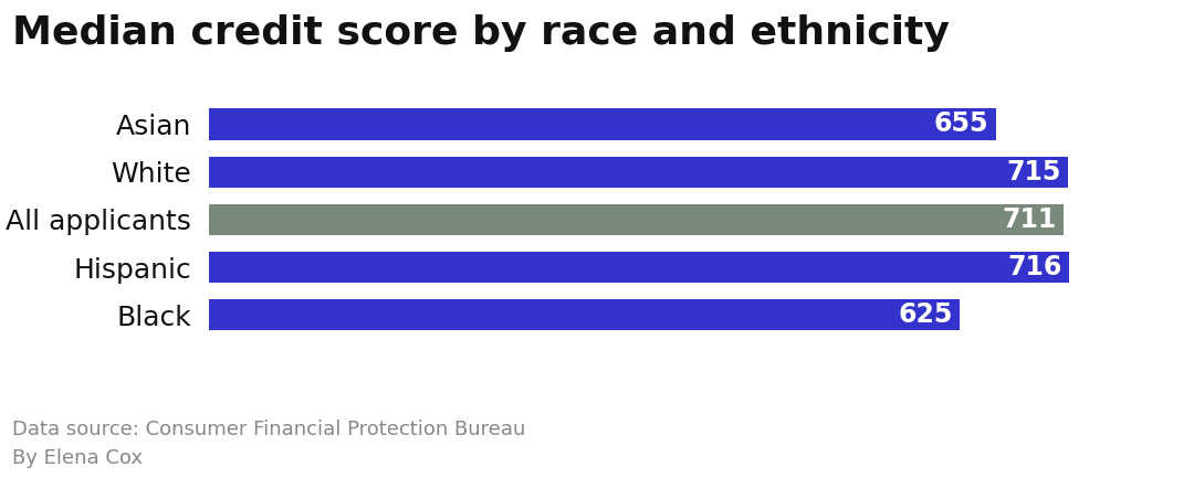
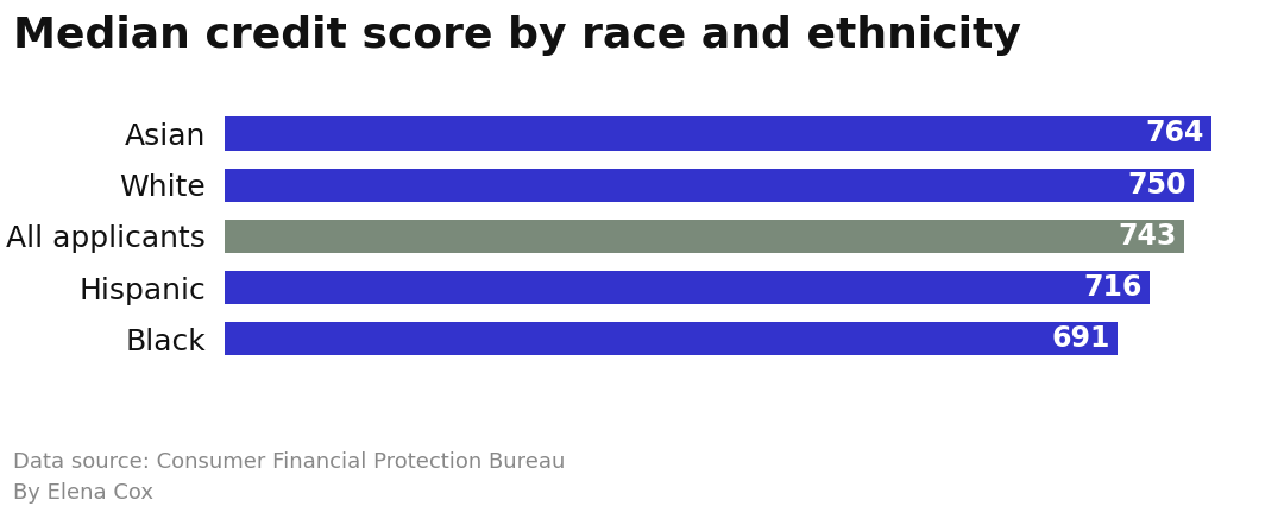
Asian: 655 -> 764
White: 715 -> 750
All applicants: 711 -> 743
Black: 625 -> 691
